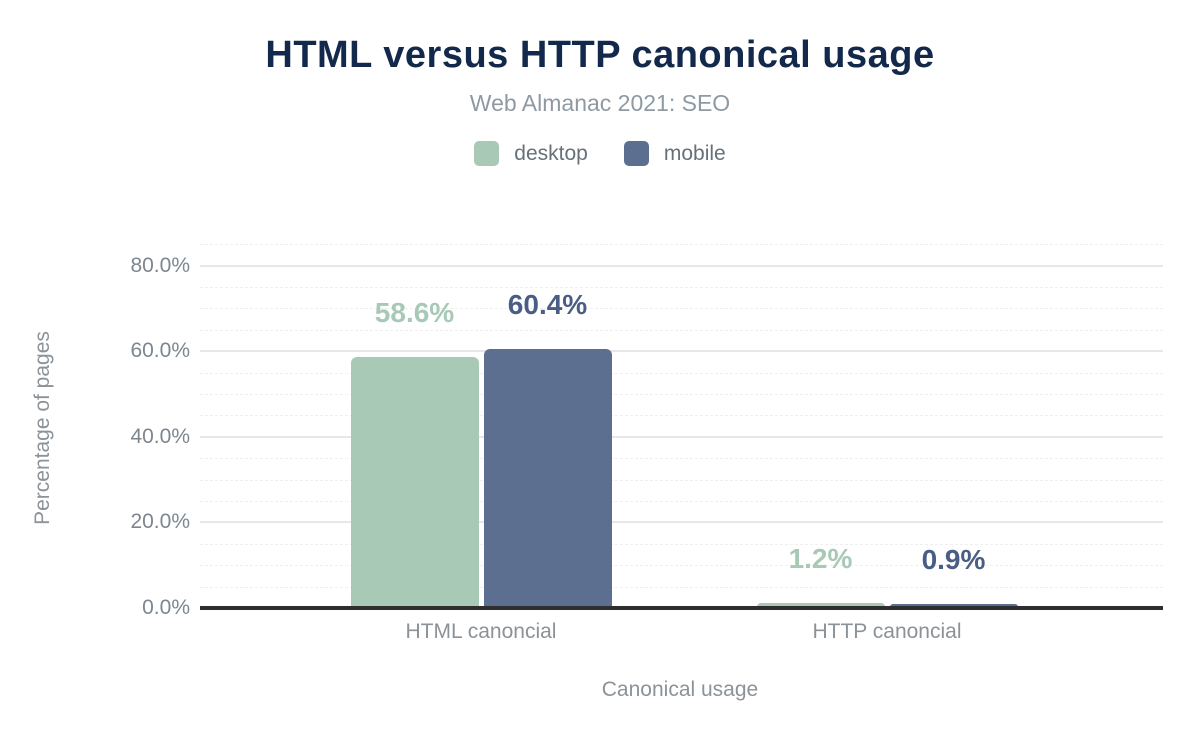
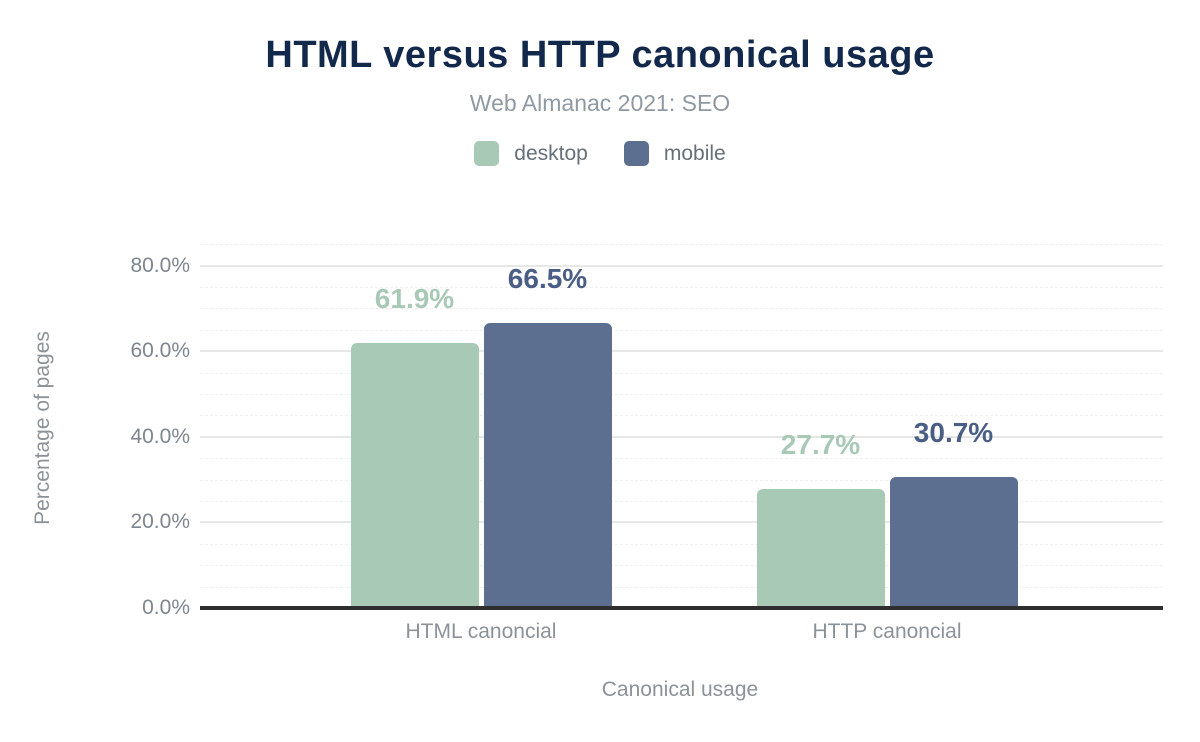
desktop/HTML canoncial: 58.6% -> 61.9%
mobile/HTML canoncial: 60.4% -> 66.5%
desktop/HTTP canoncial: 1.2% -> 27.7%
mobile/HTTP canoncial: 0.9% -> 30.7%
